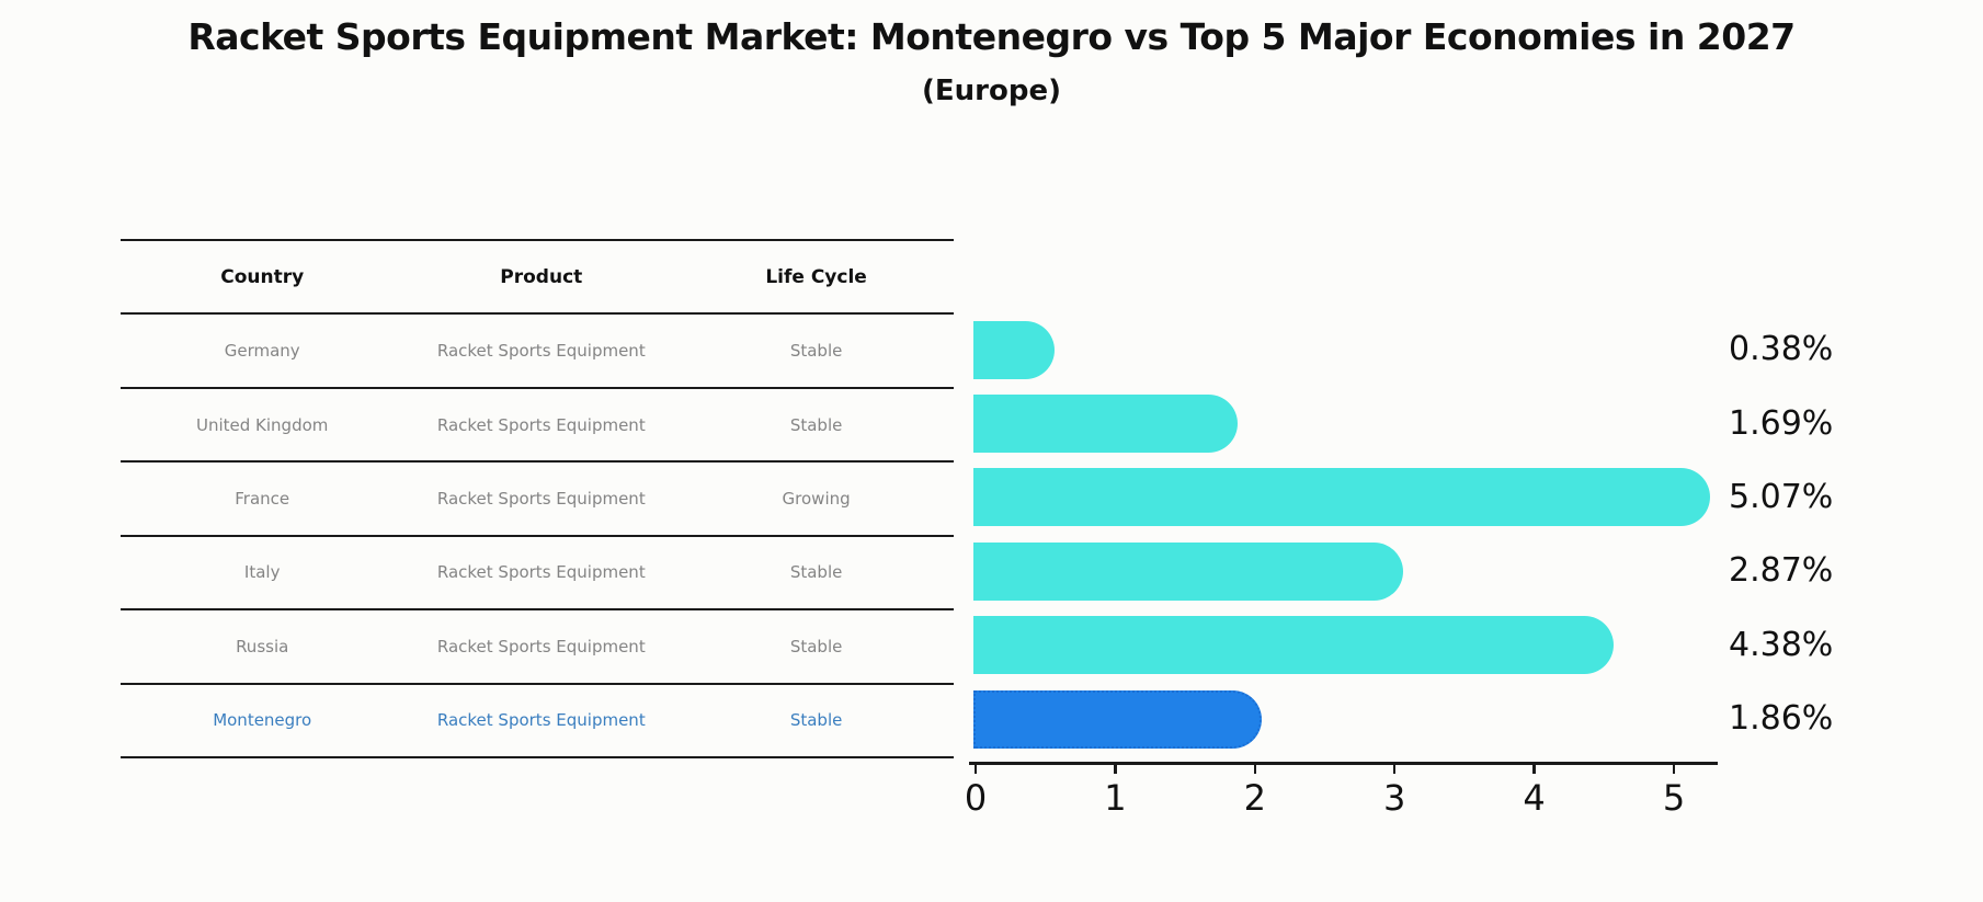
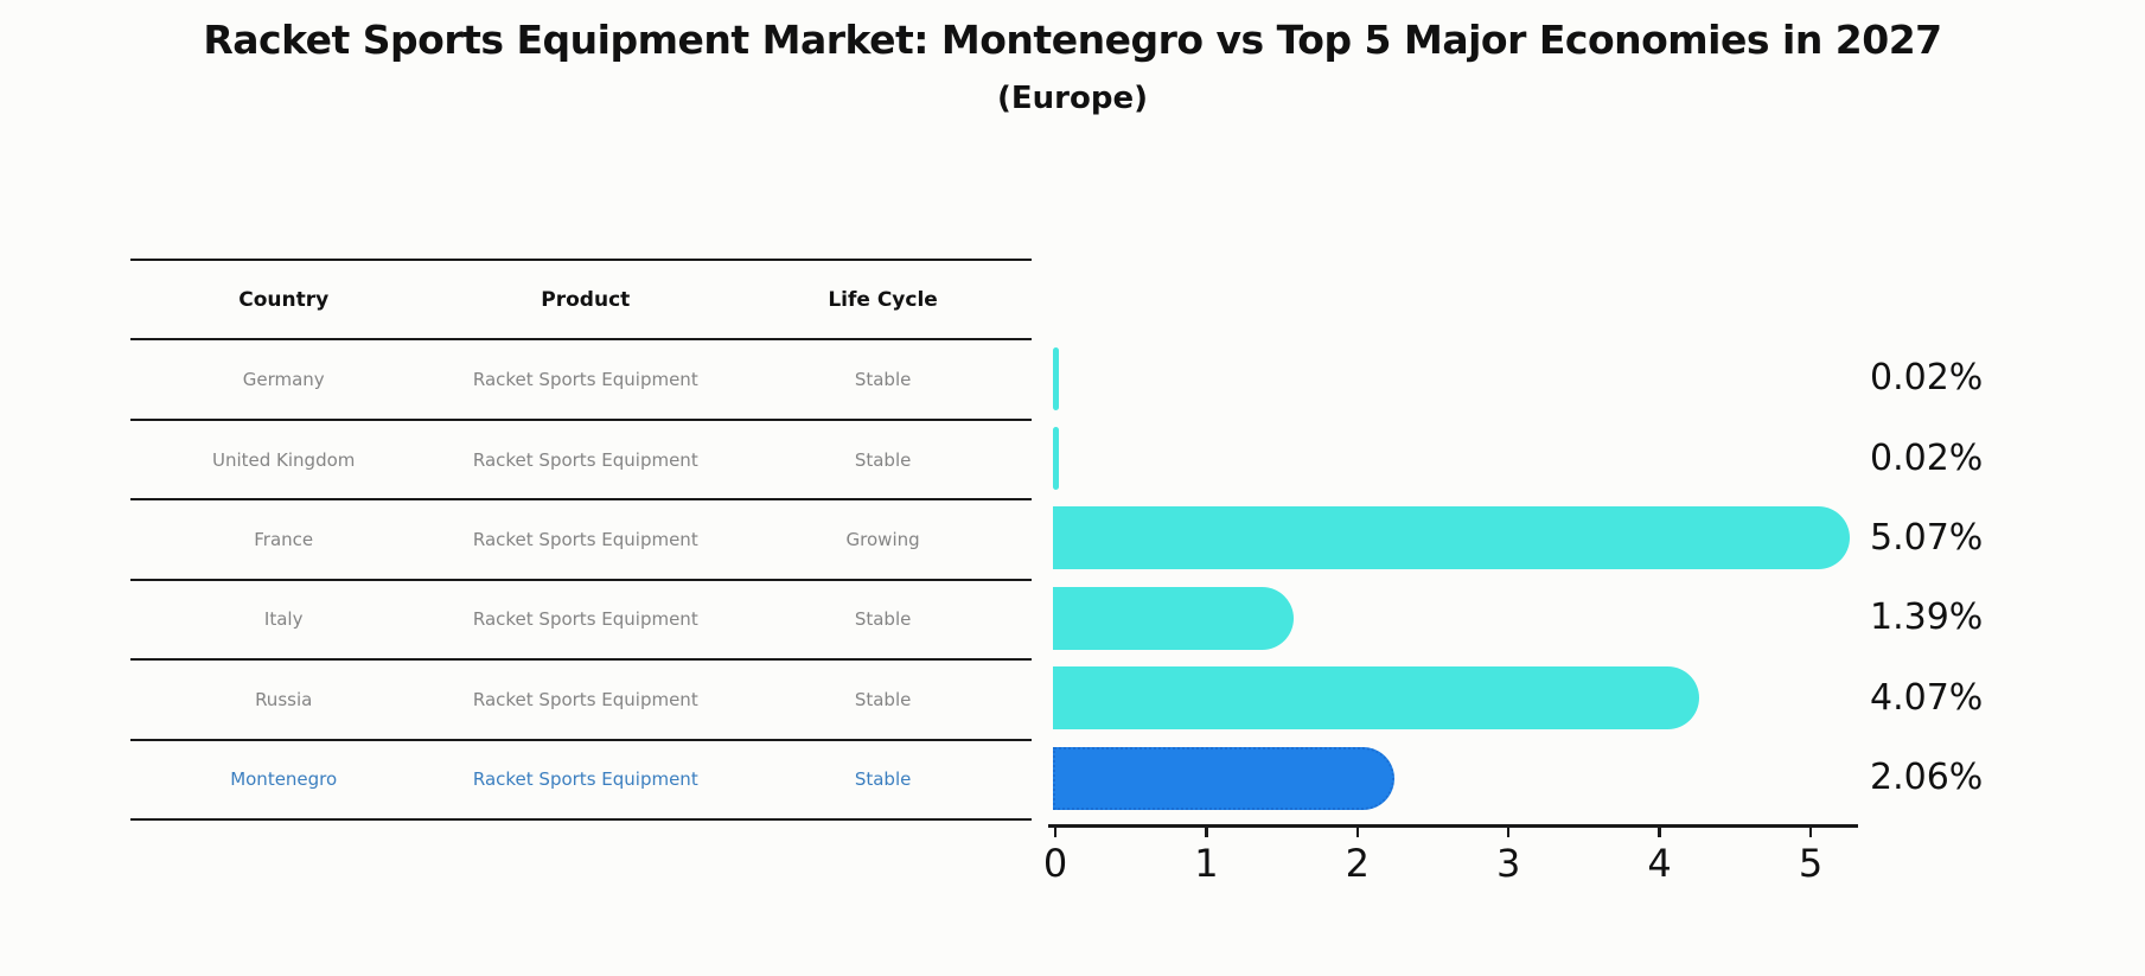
Germany: 0.38% -> 0.02%
United Kingdom: 1.69% -> 0.02%
Italy: 2.87% -> 1.39%
Russia: 4.38% -> 4.07%
Montenegro: 1.86% -> 2.06%
